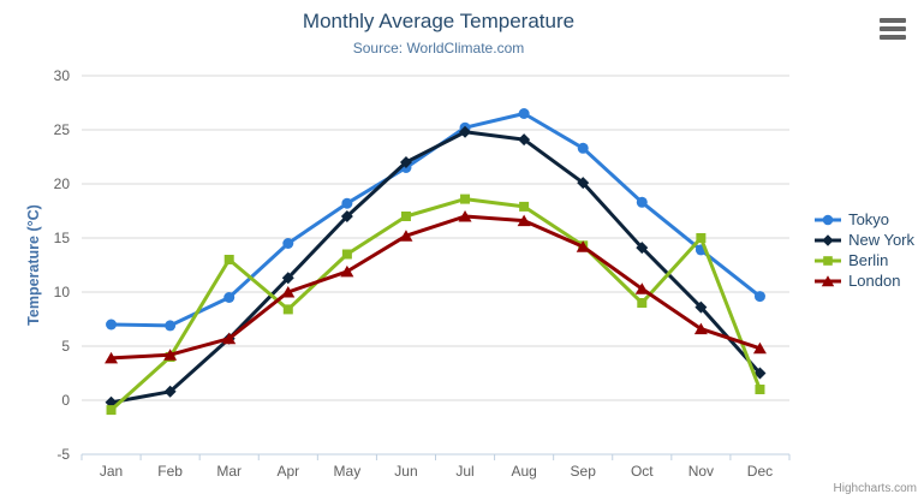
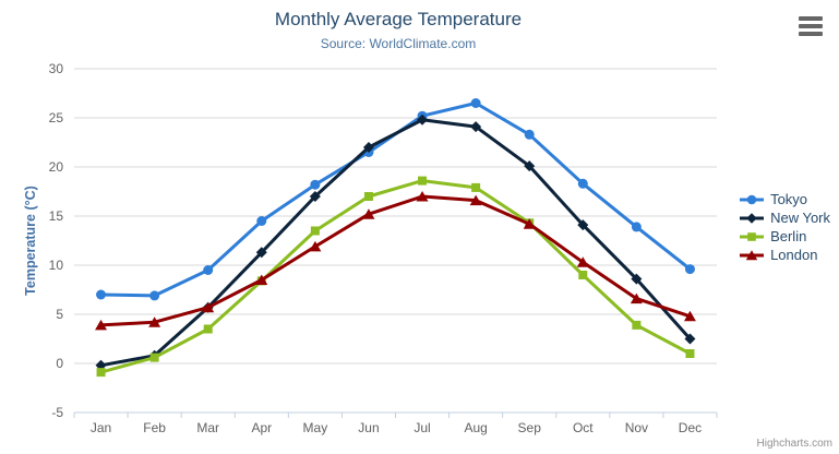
Berlin/Feb: 4 -> 1
Berlin/Mar: 13 -> 4
London/Apr: 10 -> 8
Berlin/Nov: 15 -> 4
